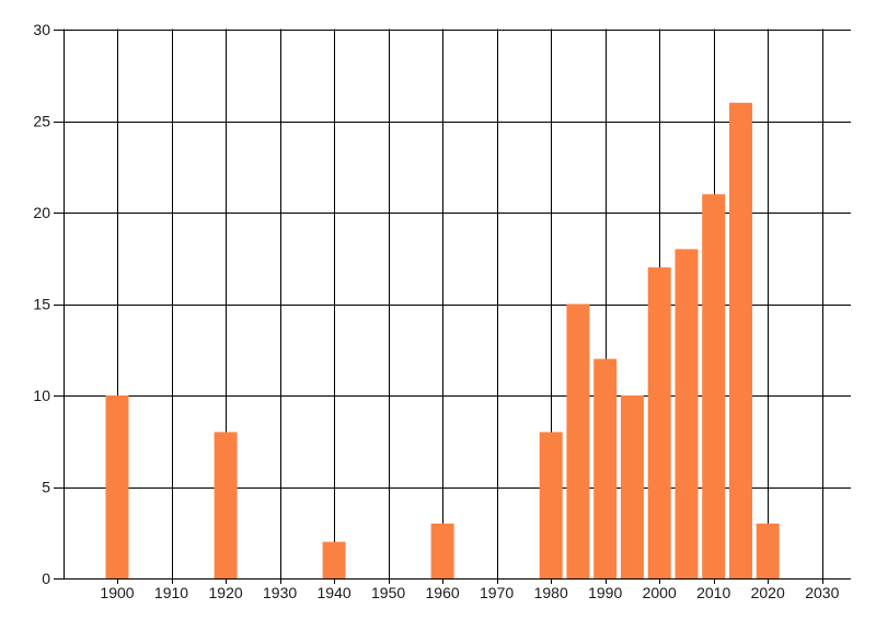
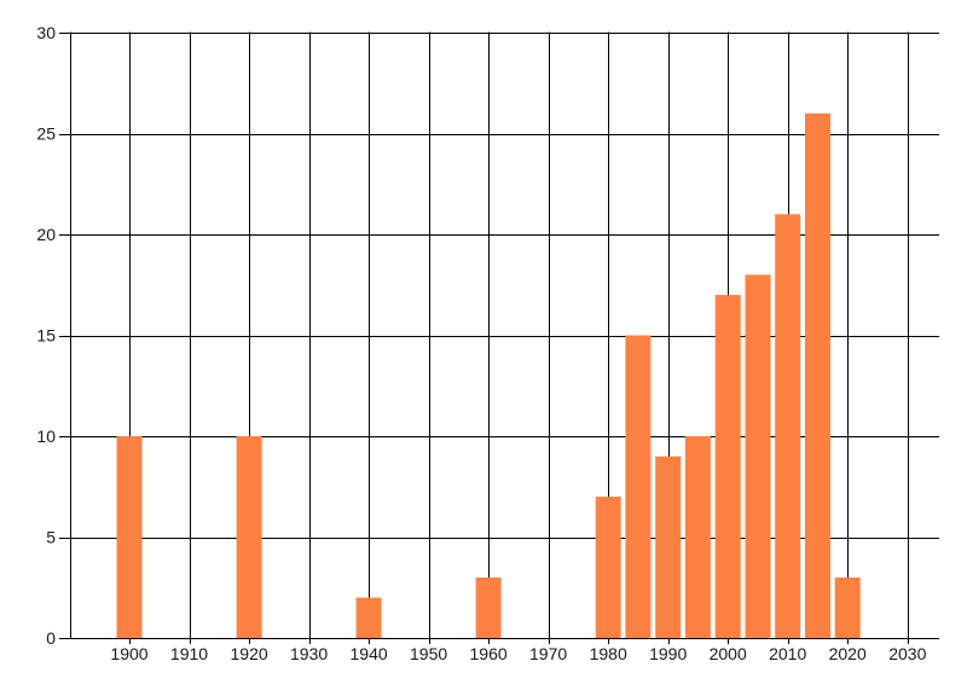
1920: 8 -> 10
1980: 8 -> 7
1990: 12 -> 9
